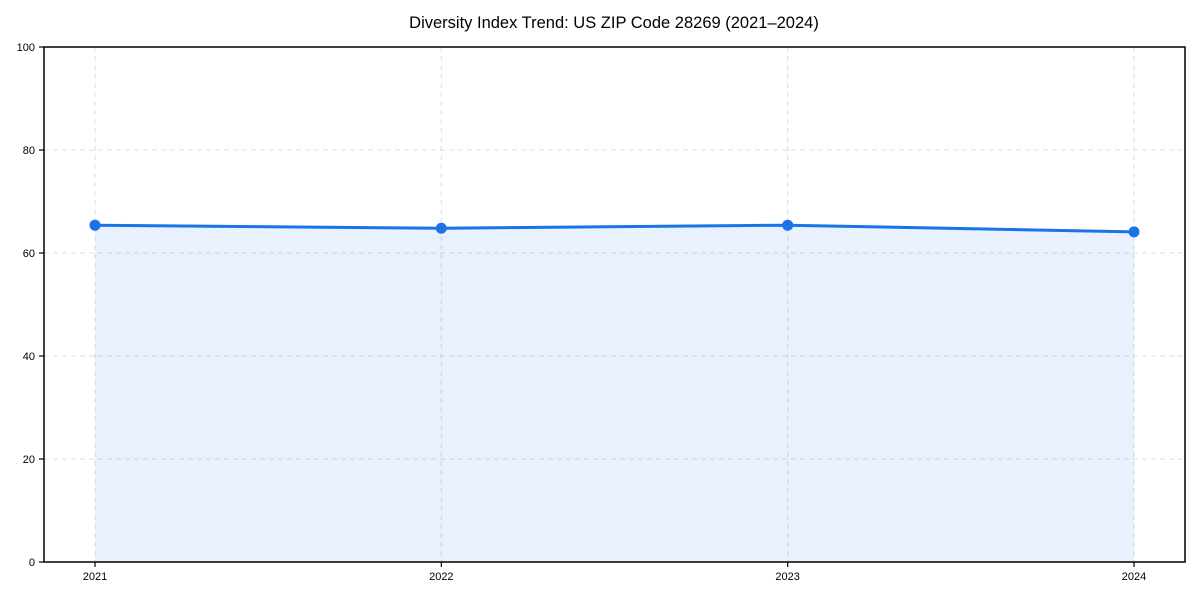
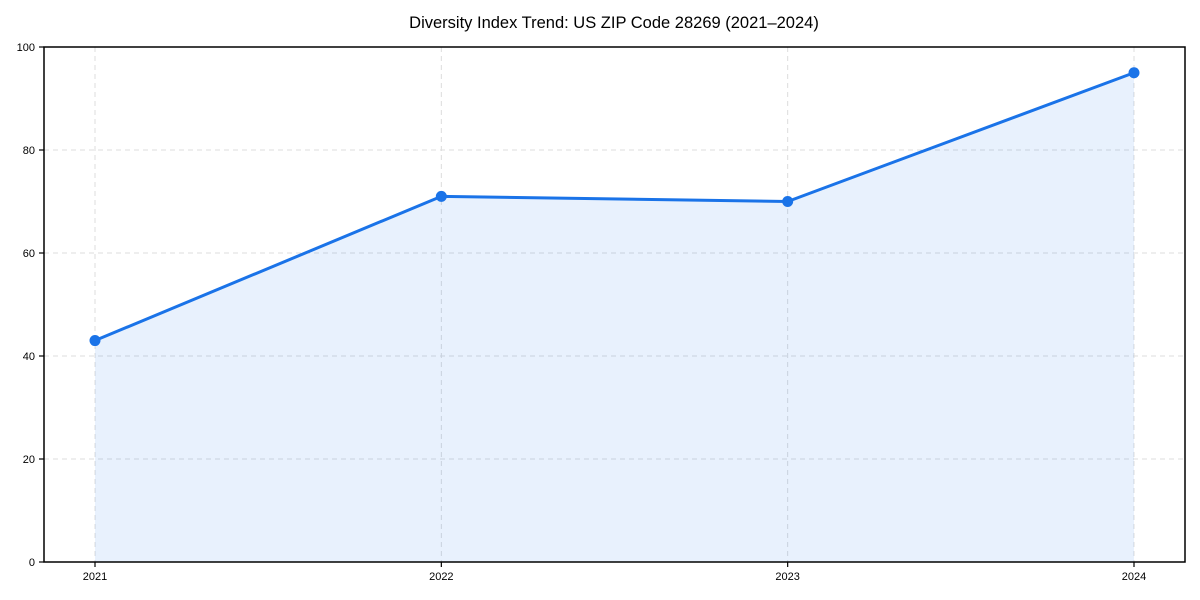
2021: 65 -> 43
2022: 65 -> 71
2023: 65 -> 70
2024: 64 -> 95
